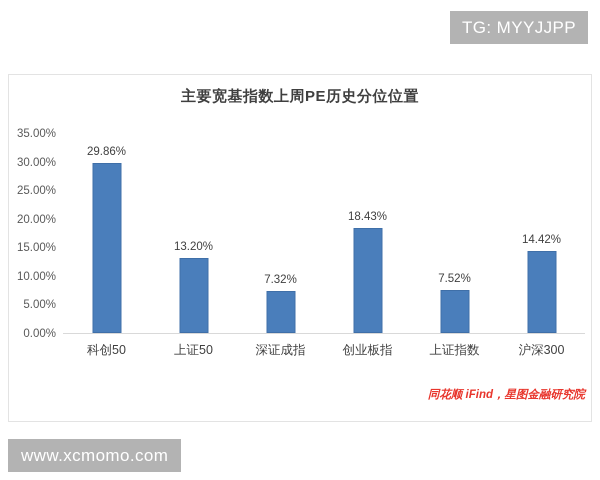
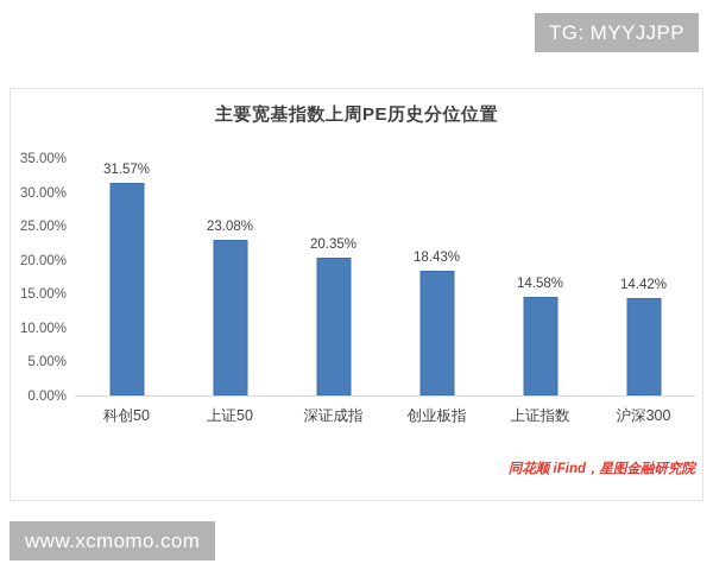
科创50: 29.86% -> 31.57%
上证50: 13.20% -> 23.08%
深证成指: 7.32% -> 20.35%
上证指数: 7.52% -> 14.58%
